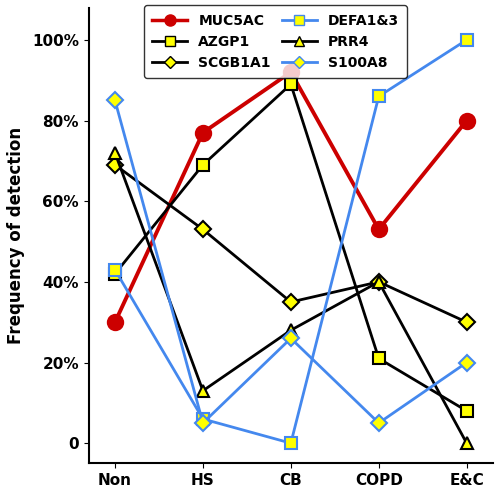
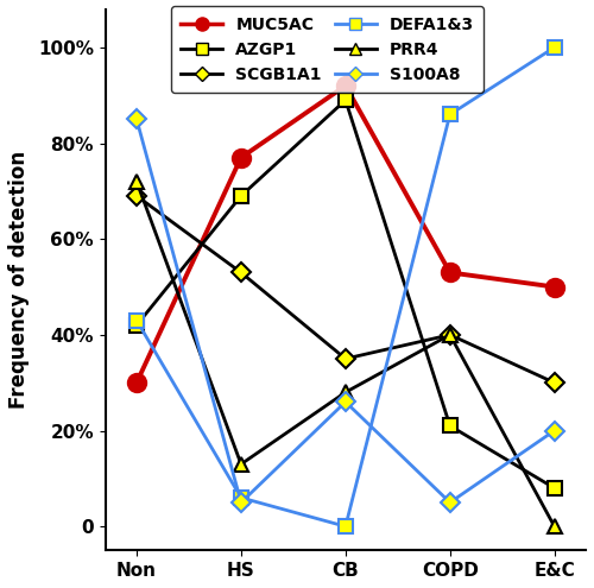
MUC5AC/E&C: 80% -> 50%
